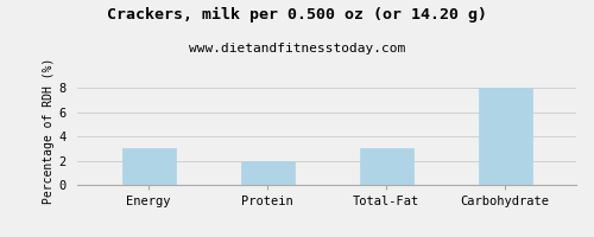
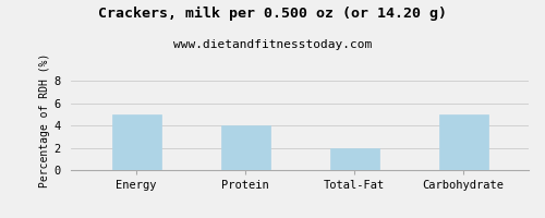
Energy: 3 -> 5
Protein: 2 -> 4
Total-Fat: 3 -> 2
Carbohydrate: 8 -> 5
